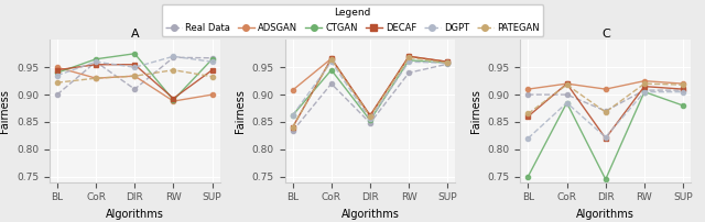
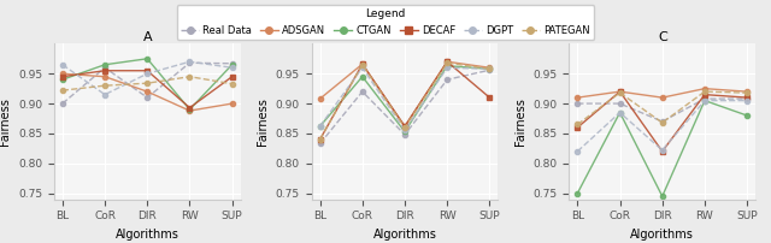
A/DGPT/BL: 0.935 -> 0.965
A/ADSGAN/CoR: 0.930 -> 0.945
A/DGPT/CoR: 0.960 -> 0.915
A/ADSGAN/DIR: 0.934 -> 0.920
B/DECAF/SUP: 0.960 -> 0.910
